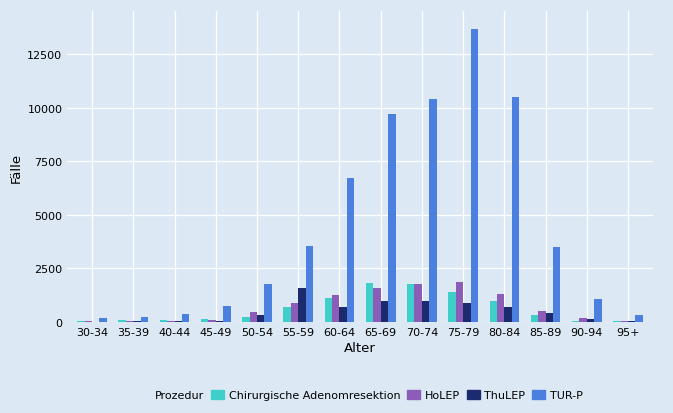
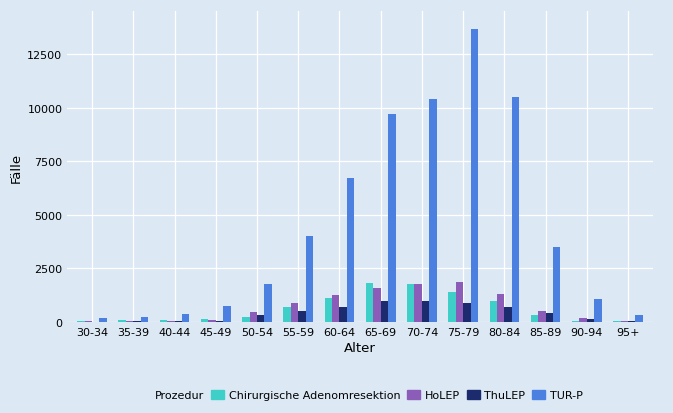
ThuLEP/55-59: 1600 -> 500
TUR-P/55-59: 3550 -> 4000
